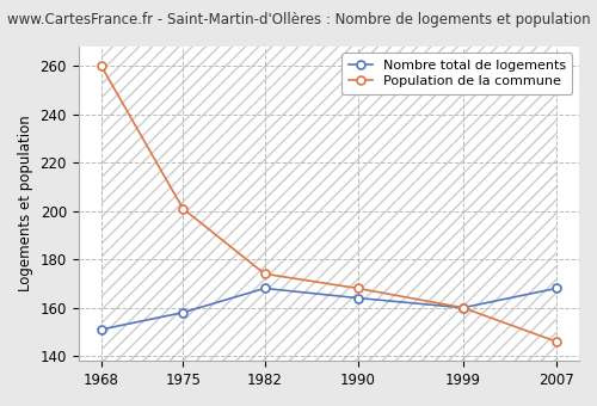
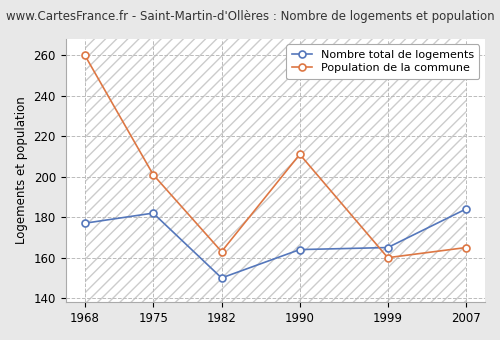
Nombre total de logements/1968: 151 -> 177
Nombre total de logements/1975: 158 -> 182
Nombre total de logements/1982: 168 -> 150
Population de la commune/1982: 174 -> 163
Population de la commune/1990: 168 -> 211
Nombre total de logements/1999: 160 -> 165
Nombre total de logements/2007: 168 -> 184
Population de la commune/2007: 146 -> 165
